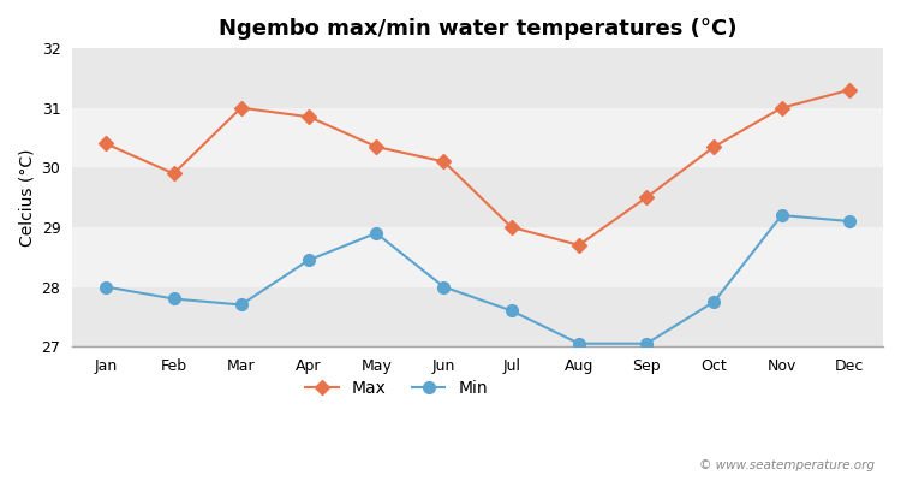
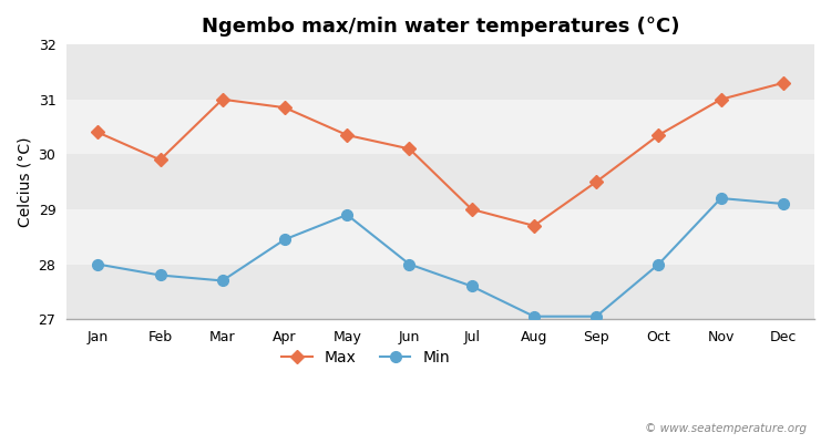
Min/Oct: 27.75 -> 28.00
